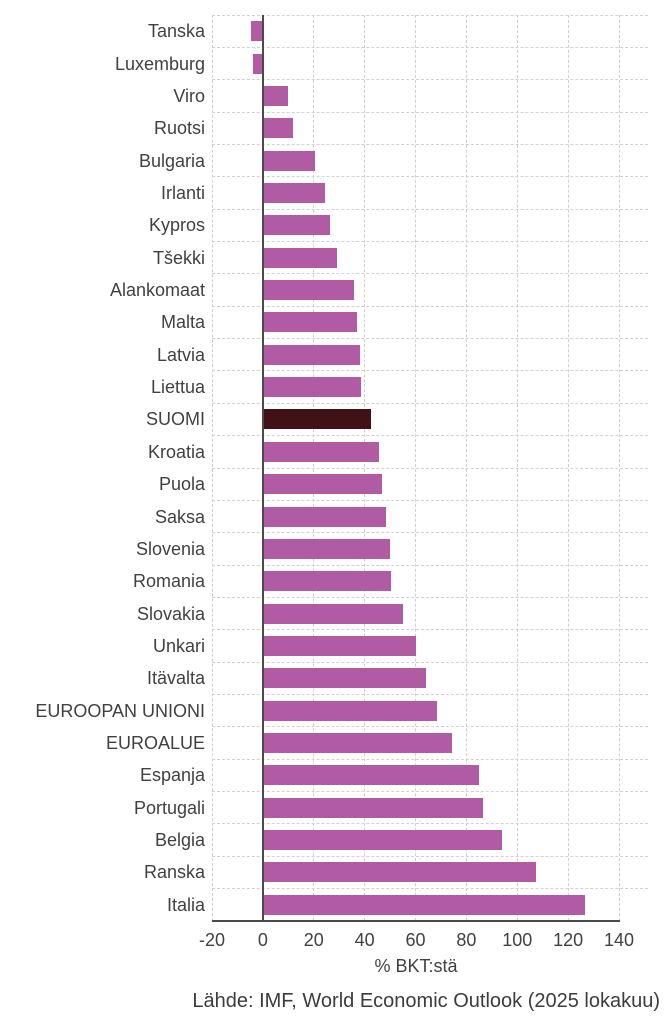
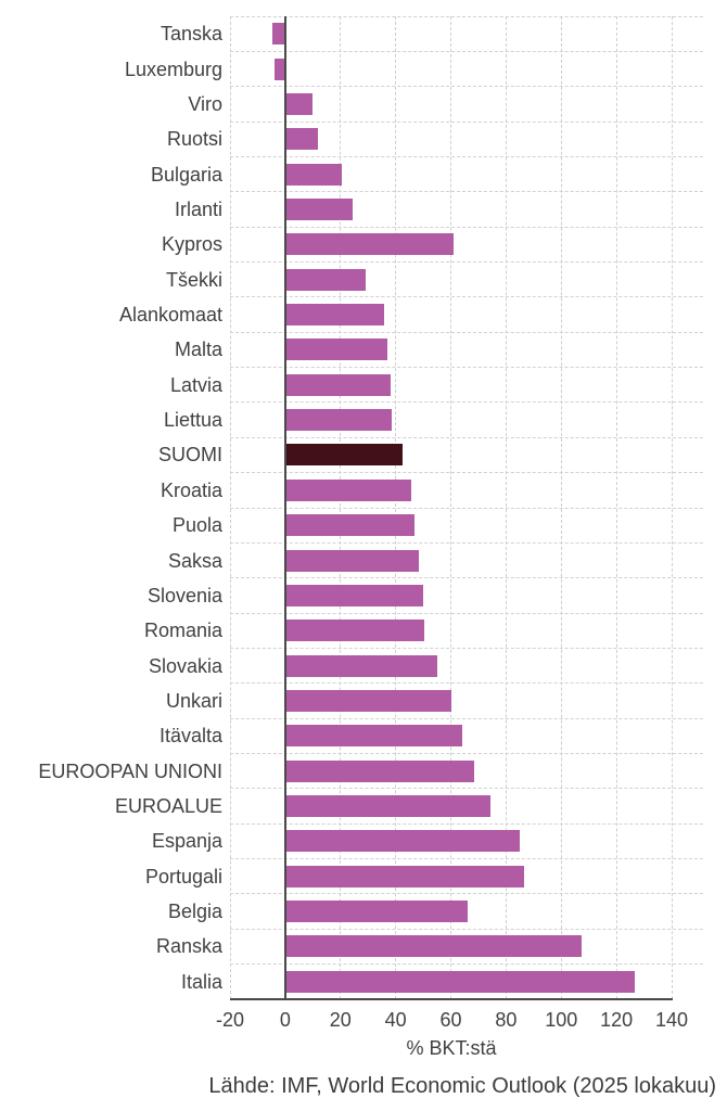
Kypros: 26 -> 61
Belgia: 94 -> 66
